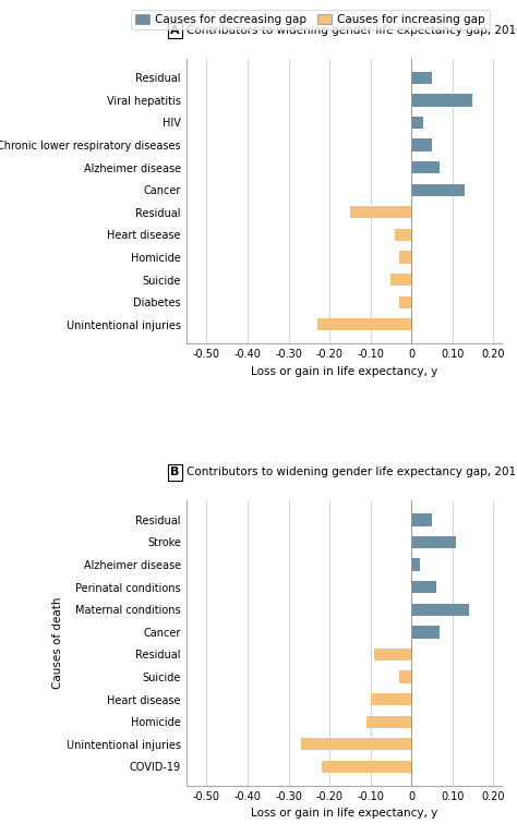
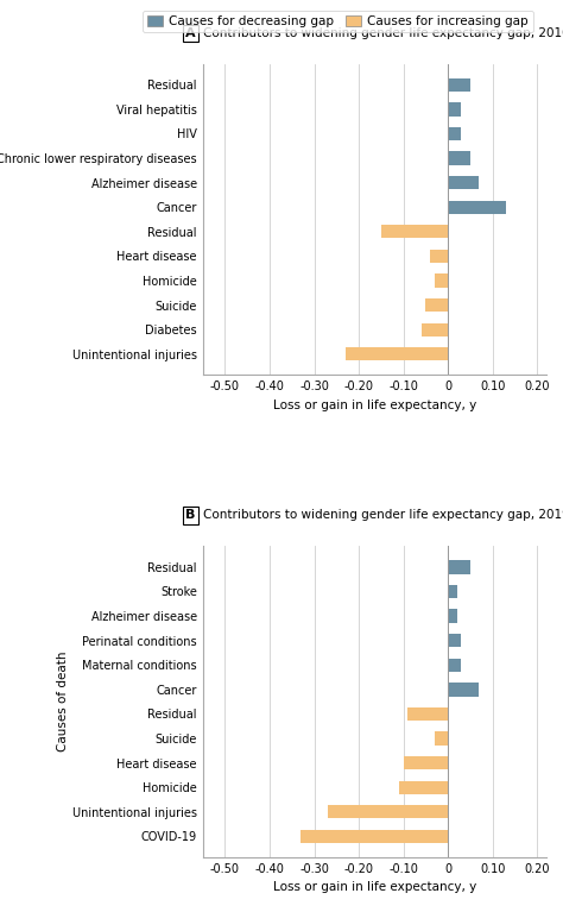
Viral hepatitis: 0.15 -> 0.03
Diabetes: -0.03 -> -0.06
Stroke: 0.11 -> 0.02
Perinatal conditions: 0.06 -> 0.03
Maternal conditions: 0.14 -> 0.03
COVID-19: -0.22 -> -0.33
